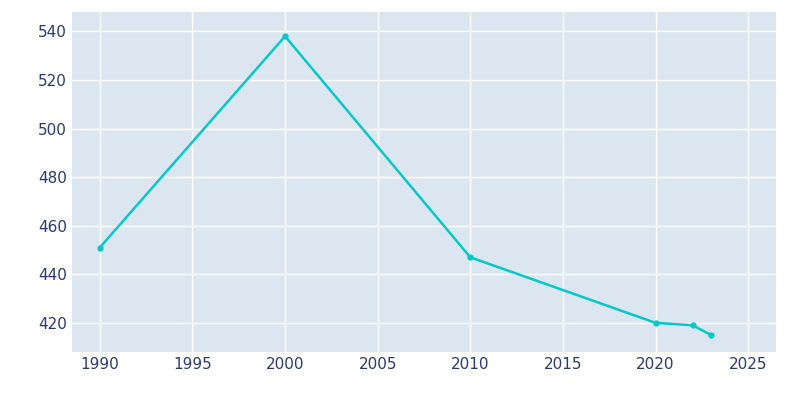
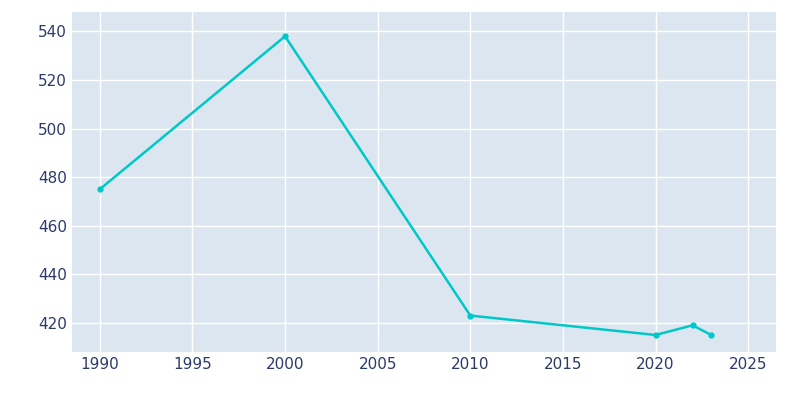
1990: 451 -> 475
2010: 447 -> 423
2020: 420 -> 415
